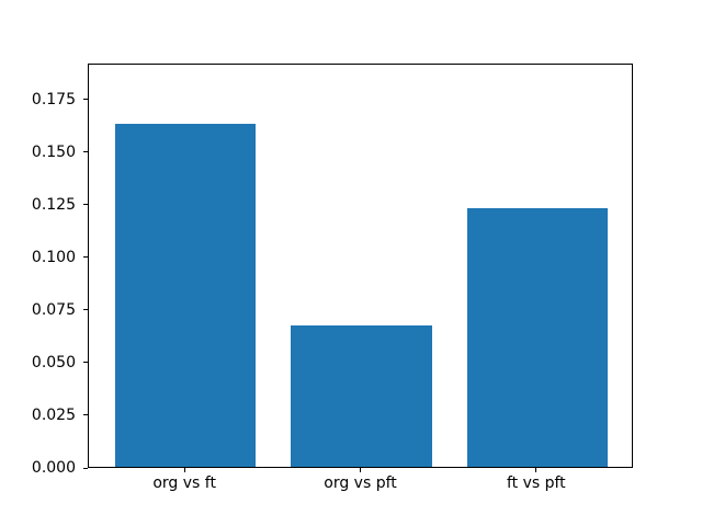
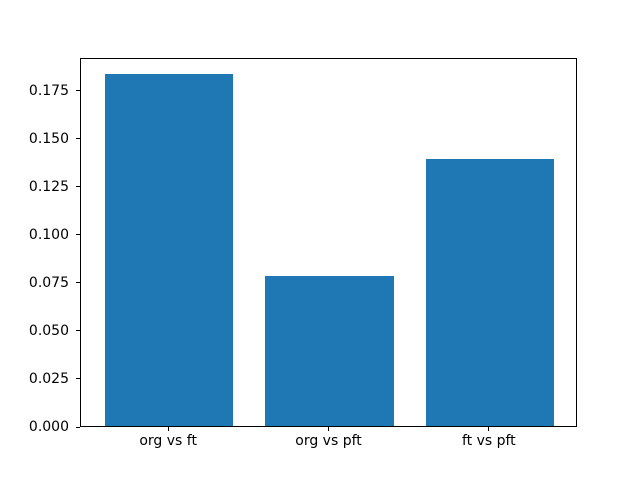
org vs ft: 0.163 -> 0.183
org vs pft: 0.067 -> 0.078
ft vs pft: 0.123 -> 0.139
